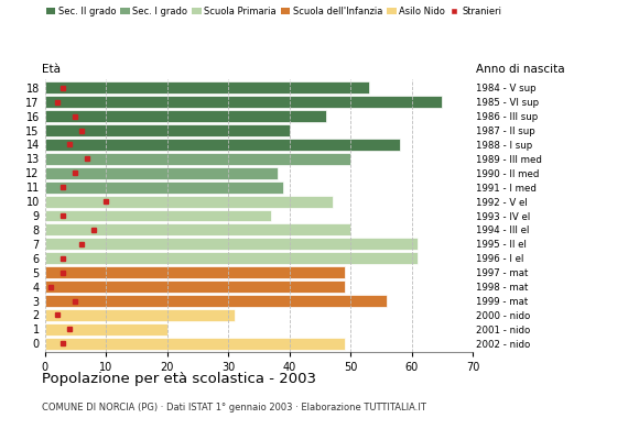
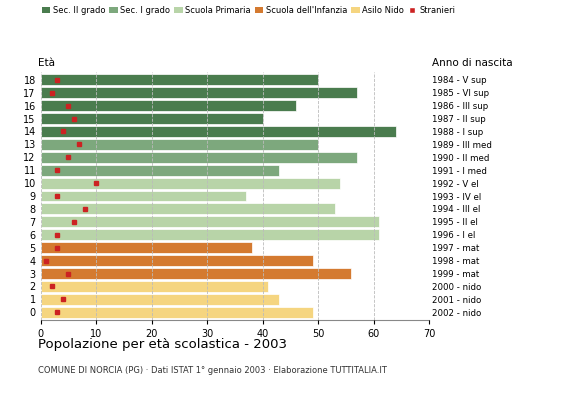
18: 53 -> 50
17: 65 -> 57
14: 58 -> 64
12: 38 -> 57
11: 39 -> 43
10: 47 -> 54
8: 50 -> 53
5: 49 -> 38
2: 31 -> 41
1: 20 -> 43
